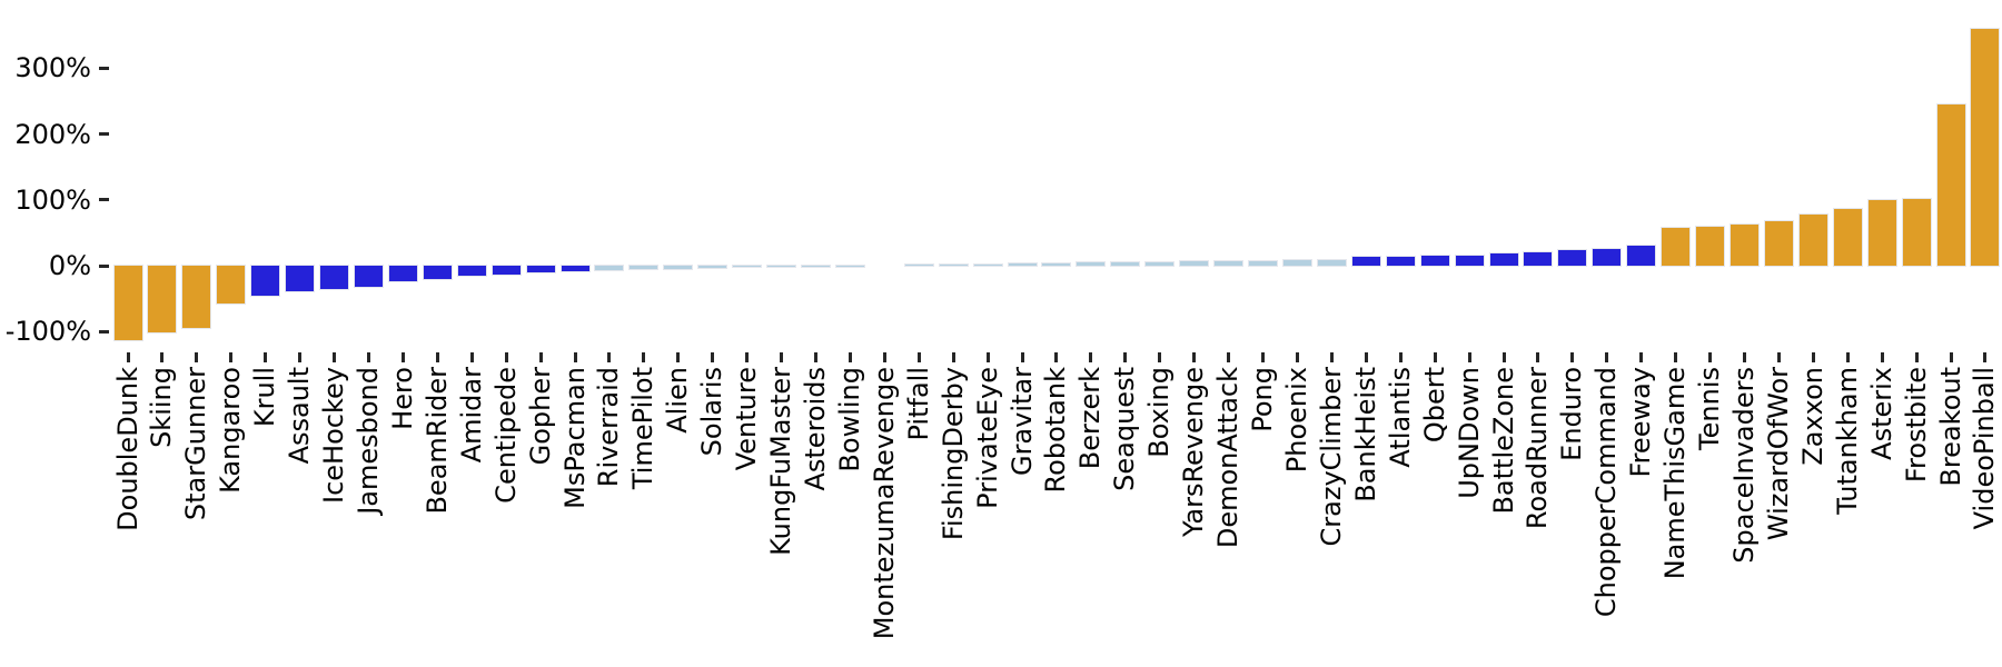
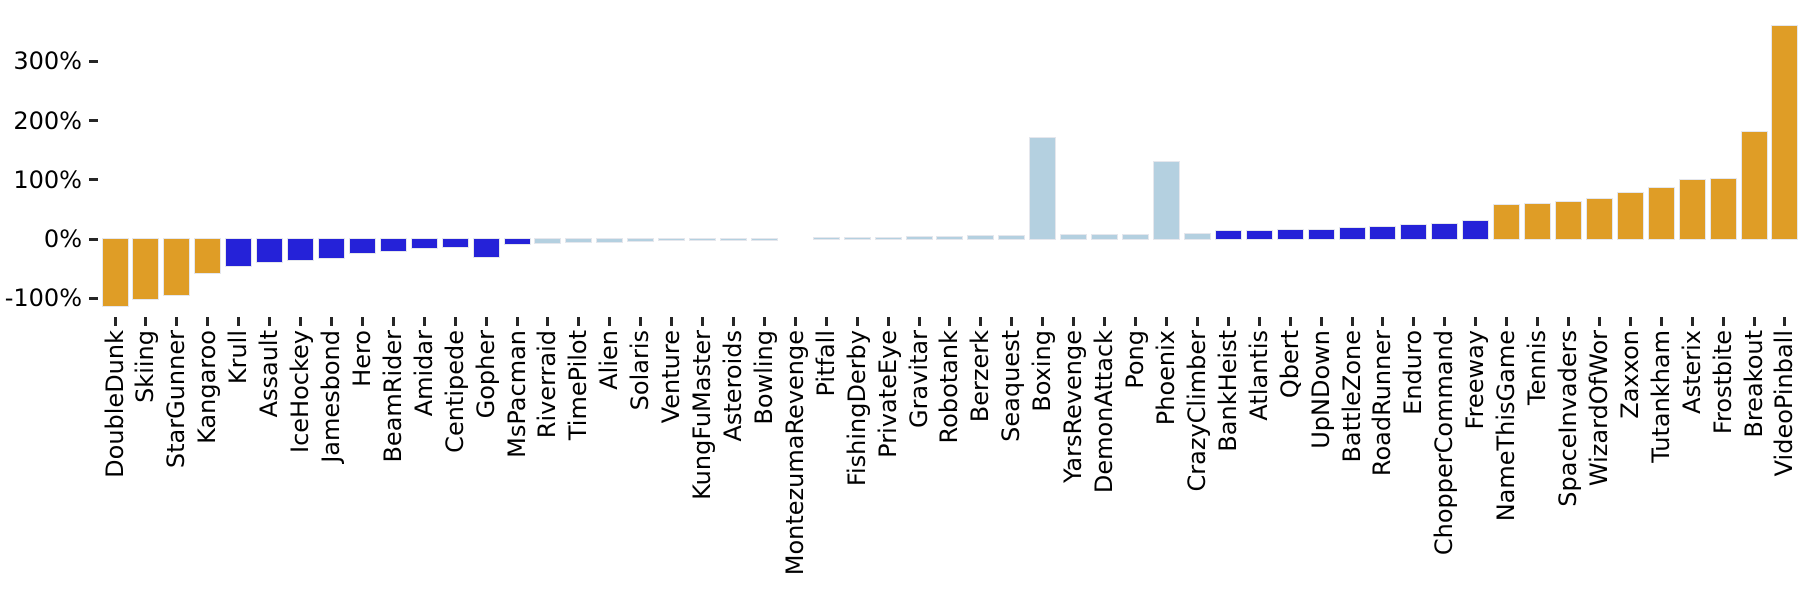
Gopher: -10% -> -30%
Boxing: 10% -> 170%
Phoenix: 10% -> 130%
Breakout: 240% -> 180%
